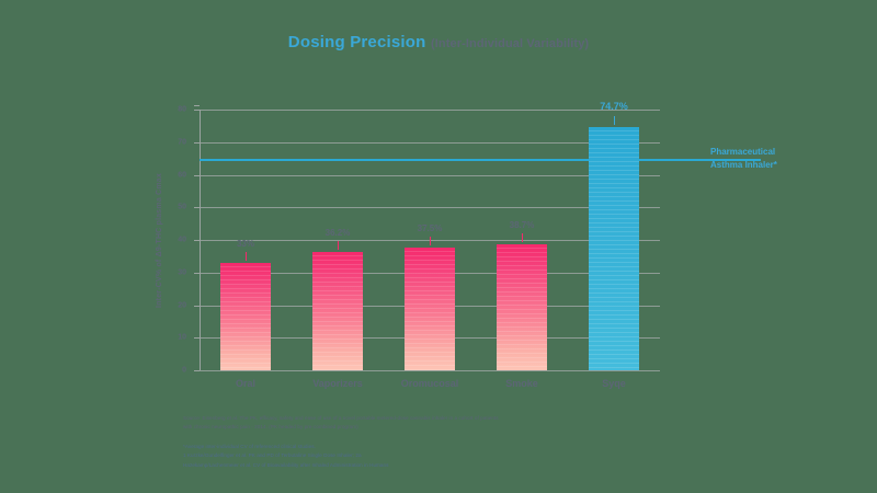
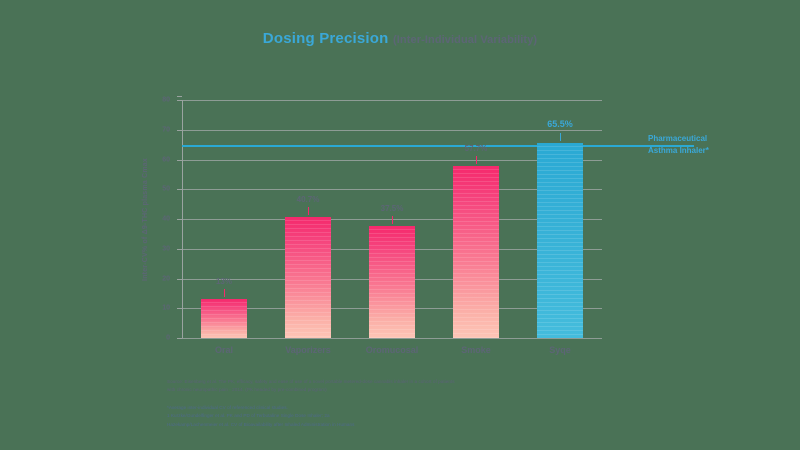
Oral: 33% -> 13%
Vaporizers: 36.2% -> 40.7%
Smoke: 38.7% -> 57.7%
Syqe: 74.7% -> 65.5%
